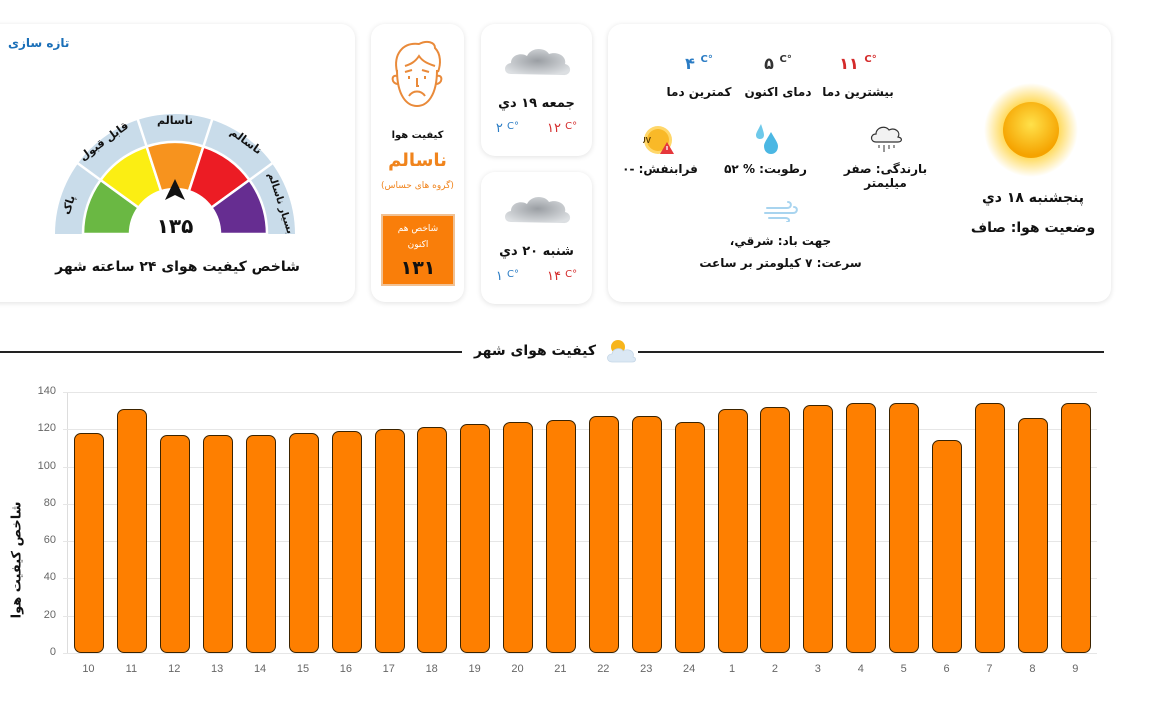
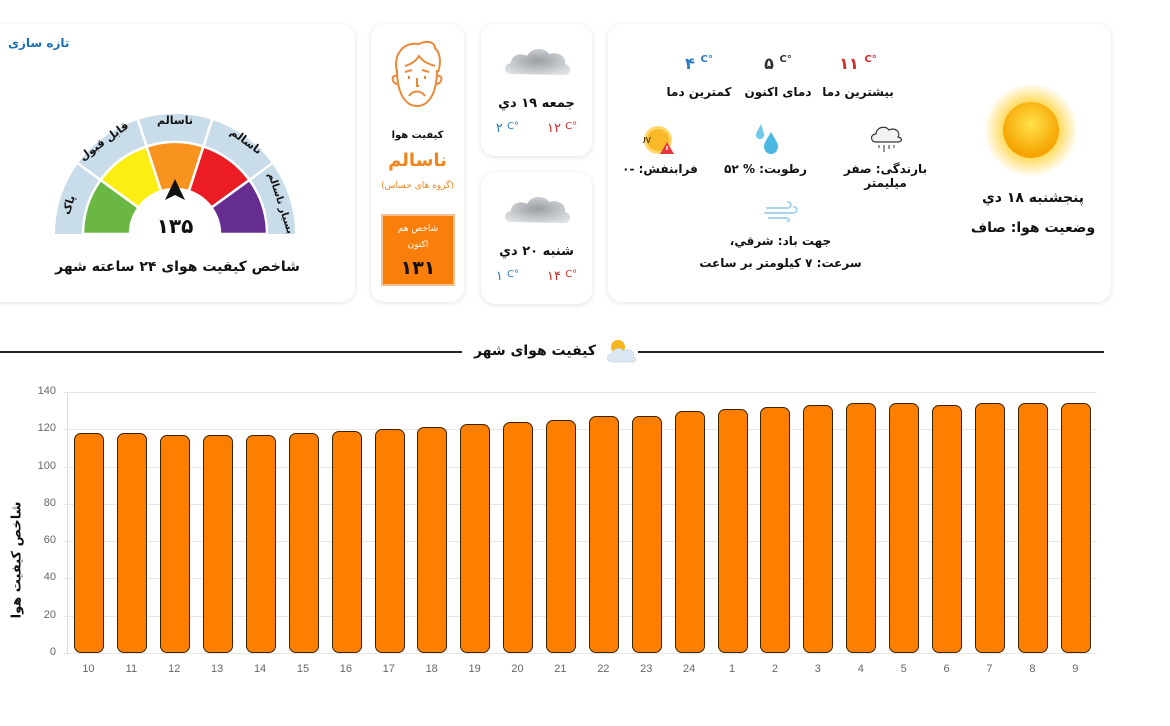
11: 131 -> 118
24: 124 -> 130
6: 114 -> 133
8: 126 -> 134
